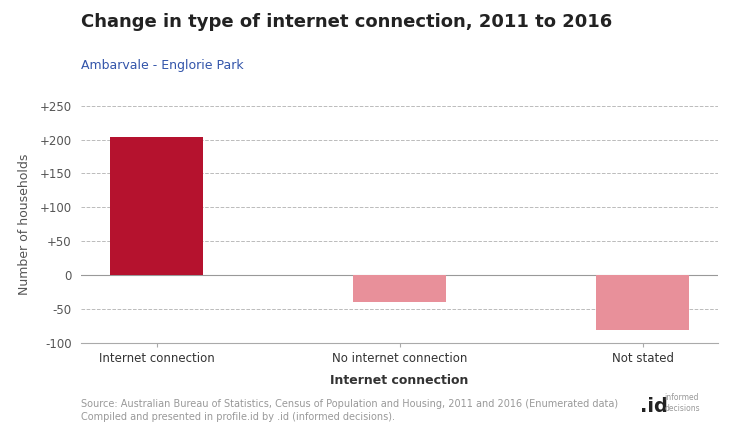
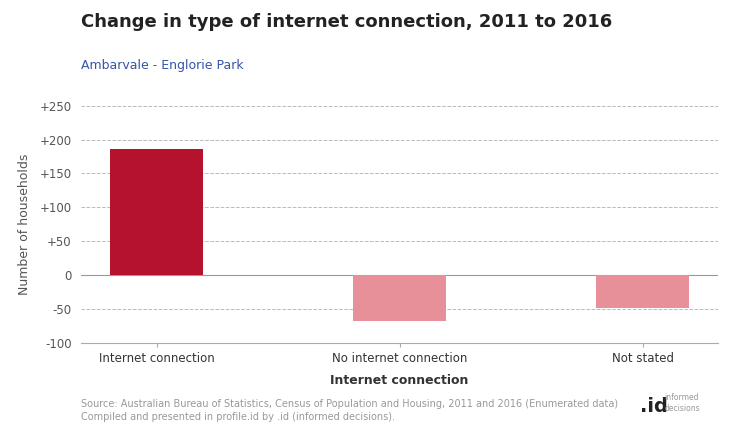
Internet connection: 204 -> 186
No internet connection: -40 -> -68
Not stated: -80 -> -48
